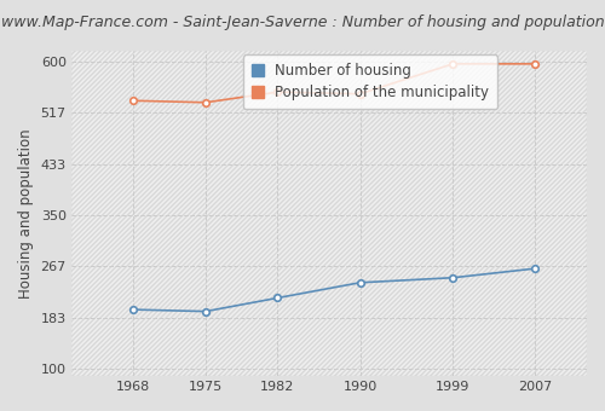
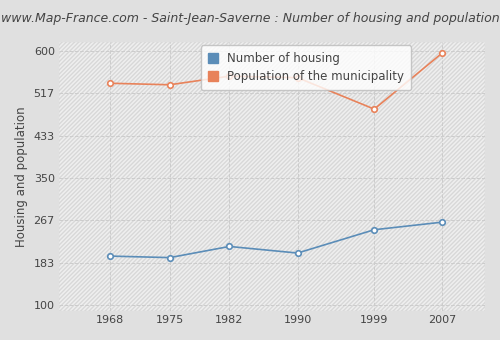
Number of housing/1990: 240 -> 202
Population of the municipality/1999: 597 -> 486
